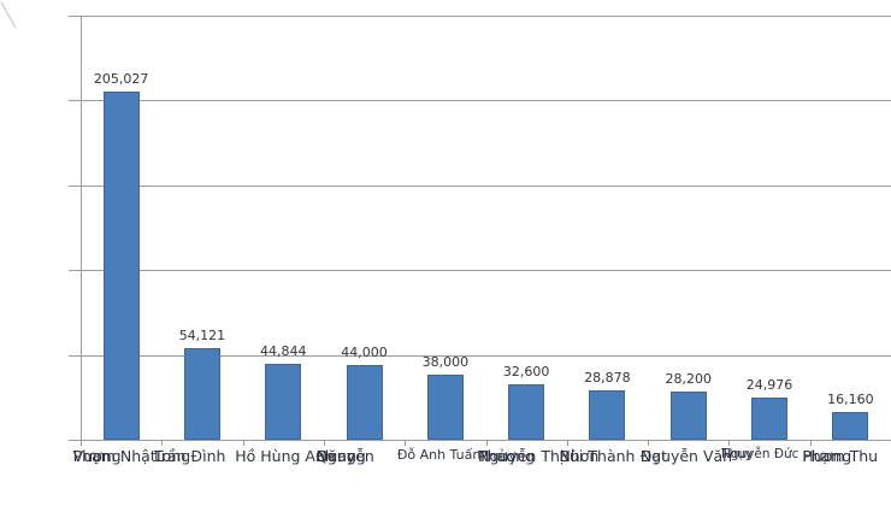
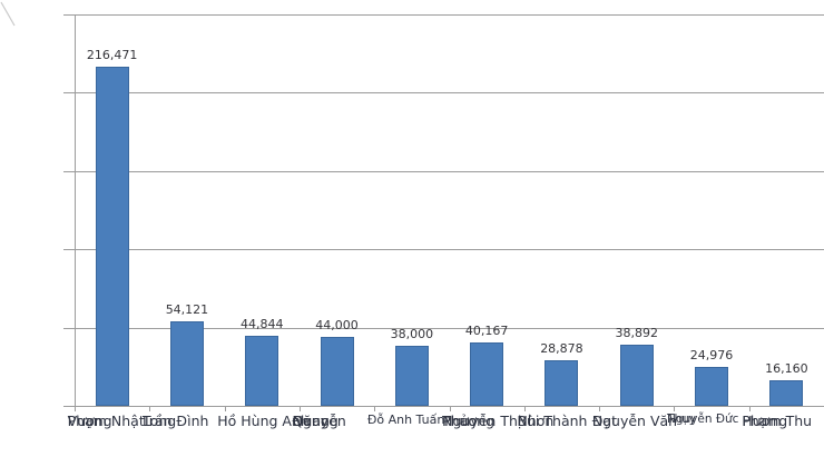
Phạm Nhật Vượng: 205,027 -> 216,471
Nguyễn Thị Phương Thảo: 32,600 -> 40,167
Nguyễn Văn Đạt: 28,200 -> 38,892
